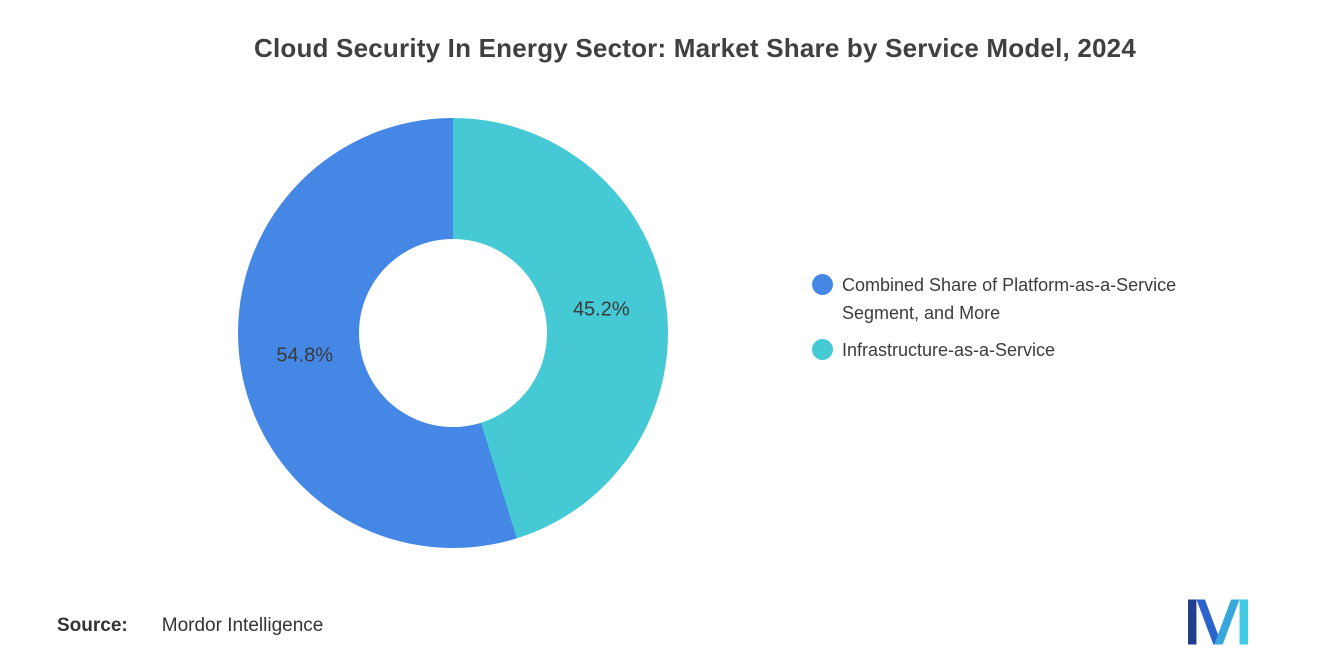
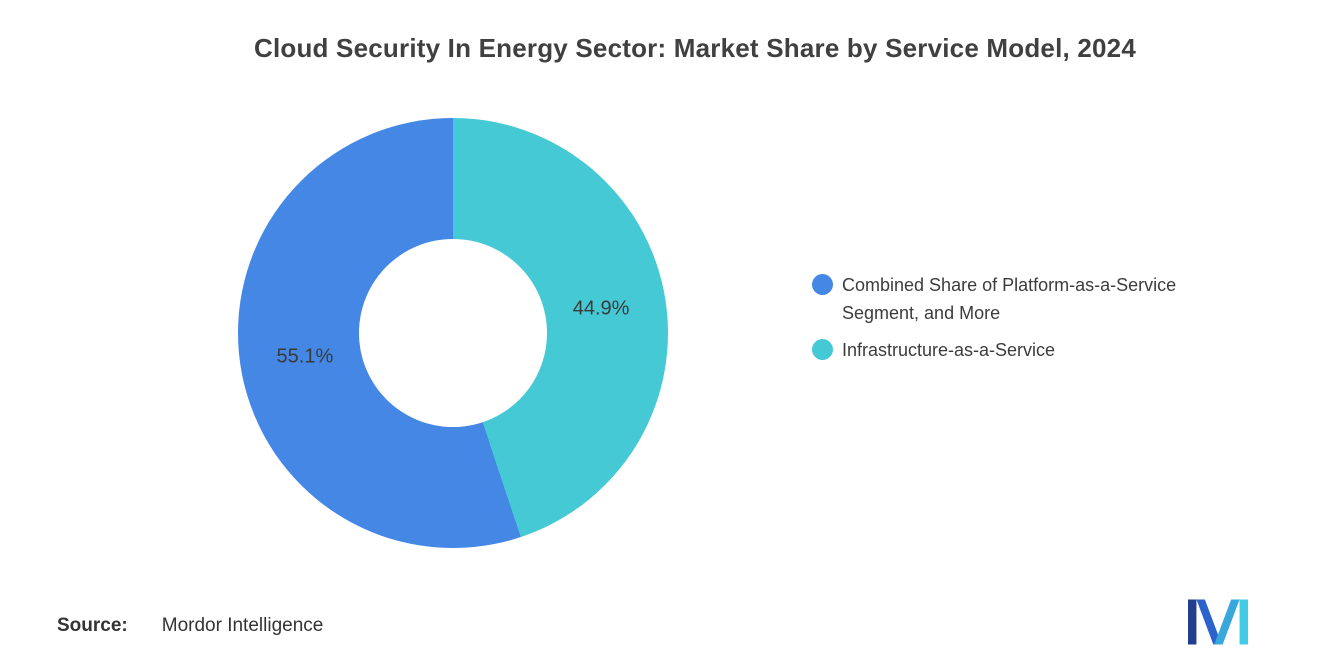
Infrastructure-as-a-Service: 45.2% -> 44.9%
Combined Share of Platform-as-a-Service Segment, and More: 54.8% -> 55.1%
